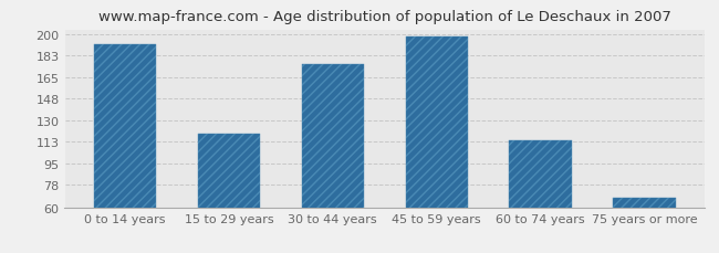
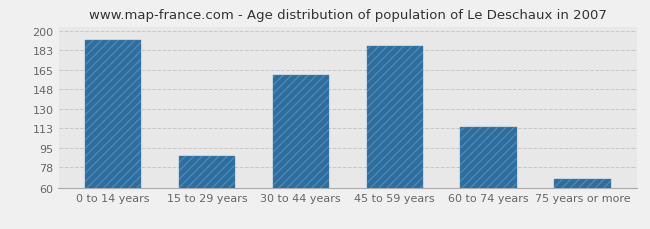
15 to 29 years: 120 -> 88
30 to 44 years: 176 -> 161
45 to 59 years: 198 -> 187
